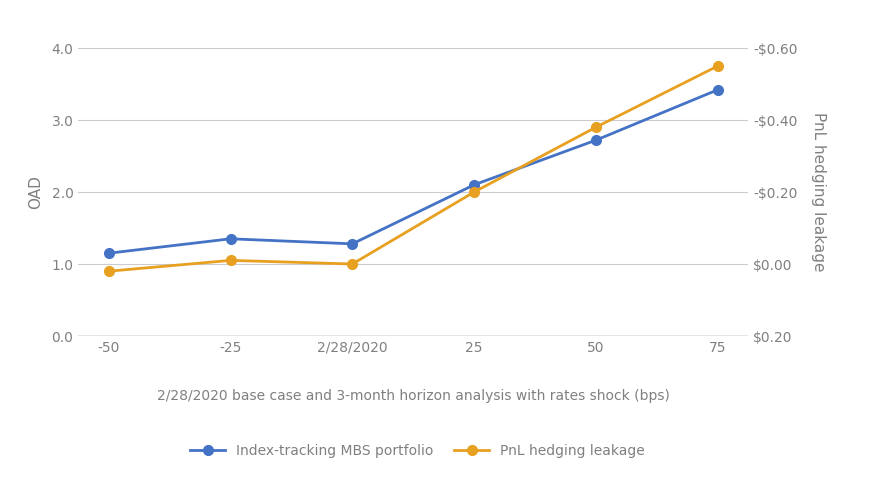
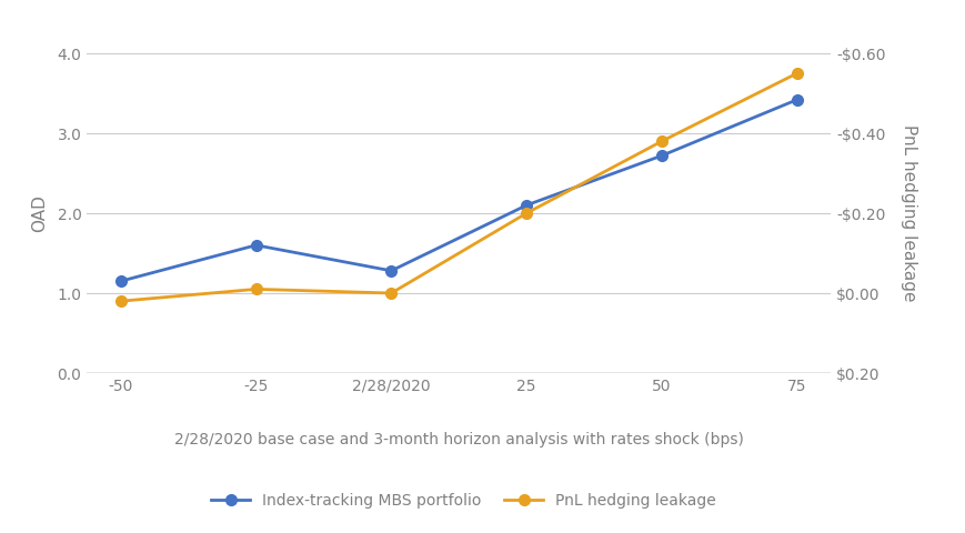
Index-tracking MBS portfolio/-25: 1.35 -> 1.60
